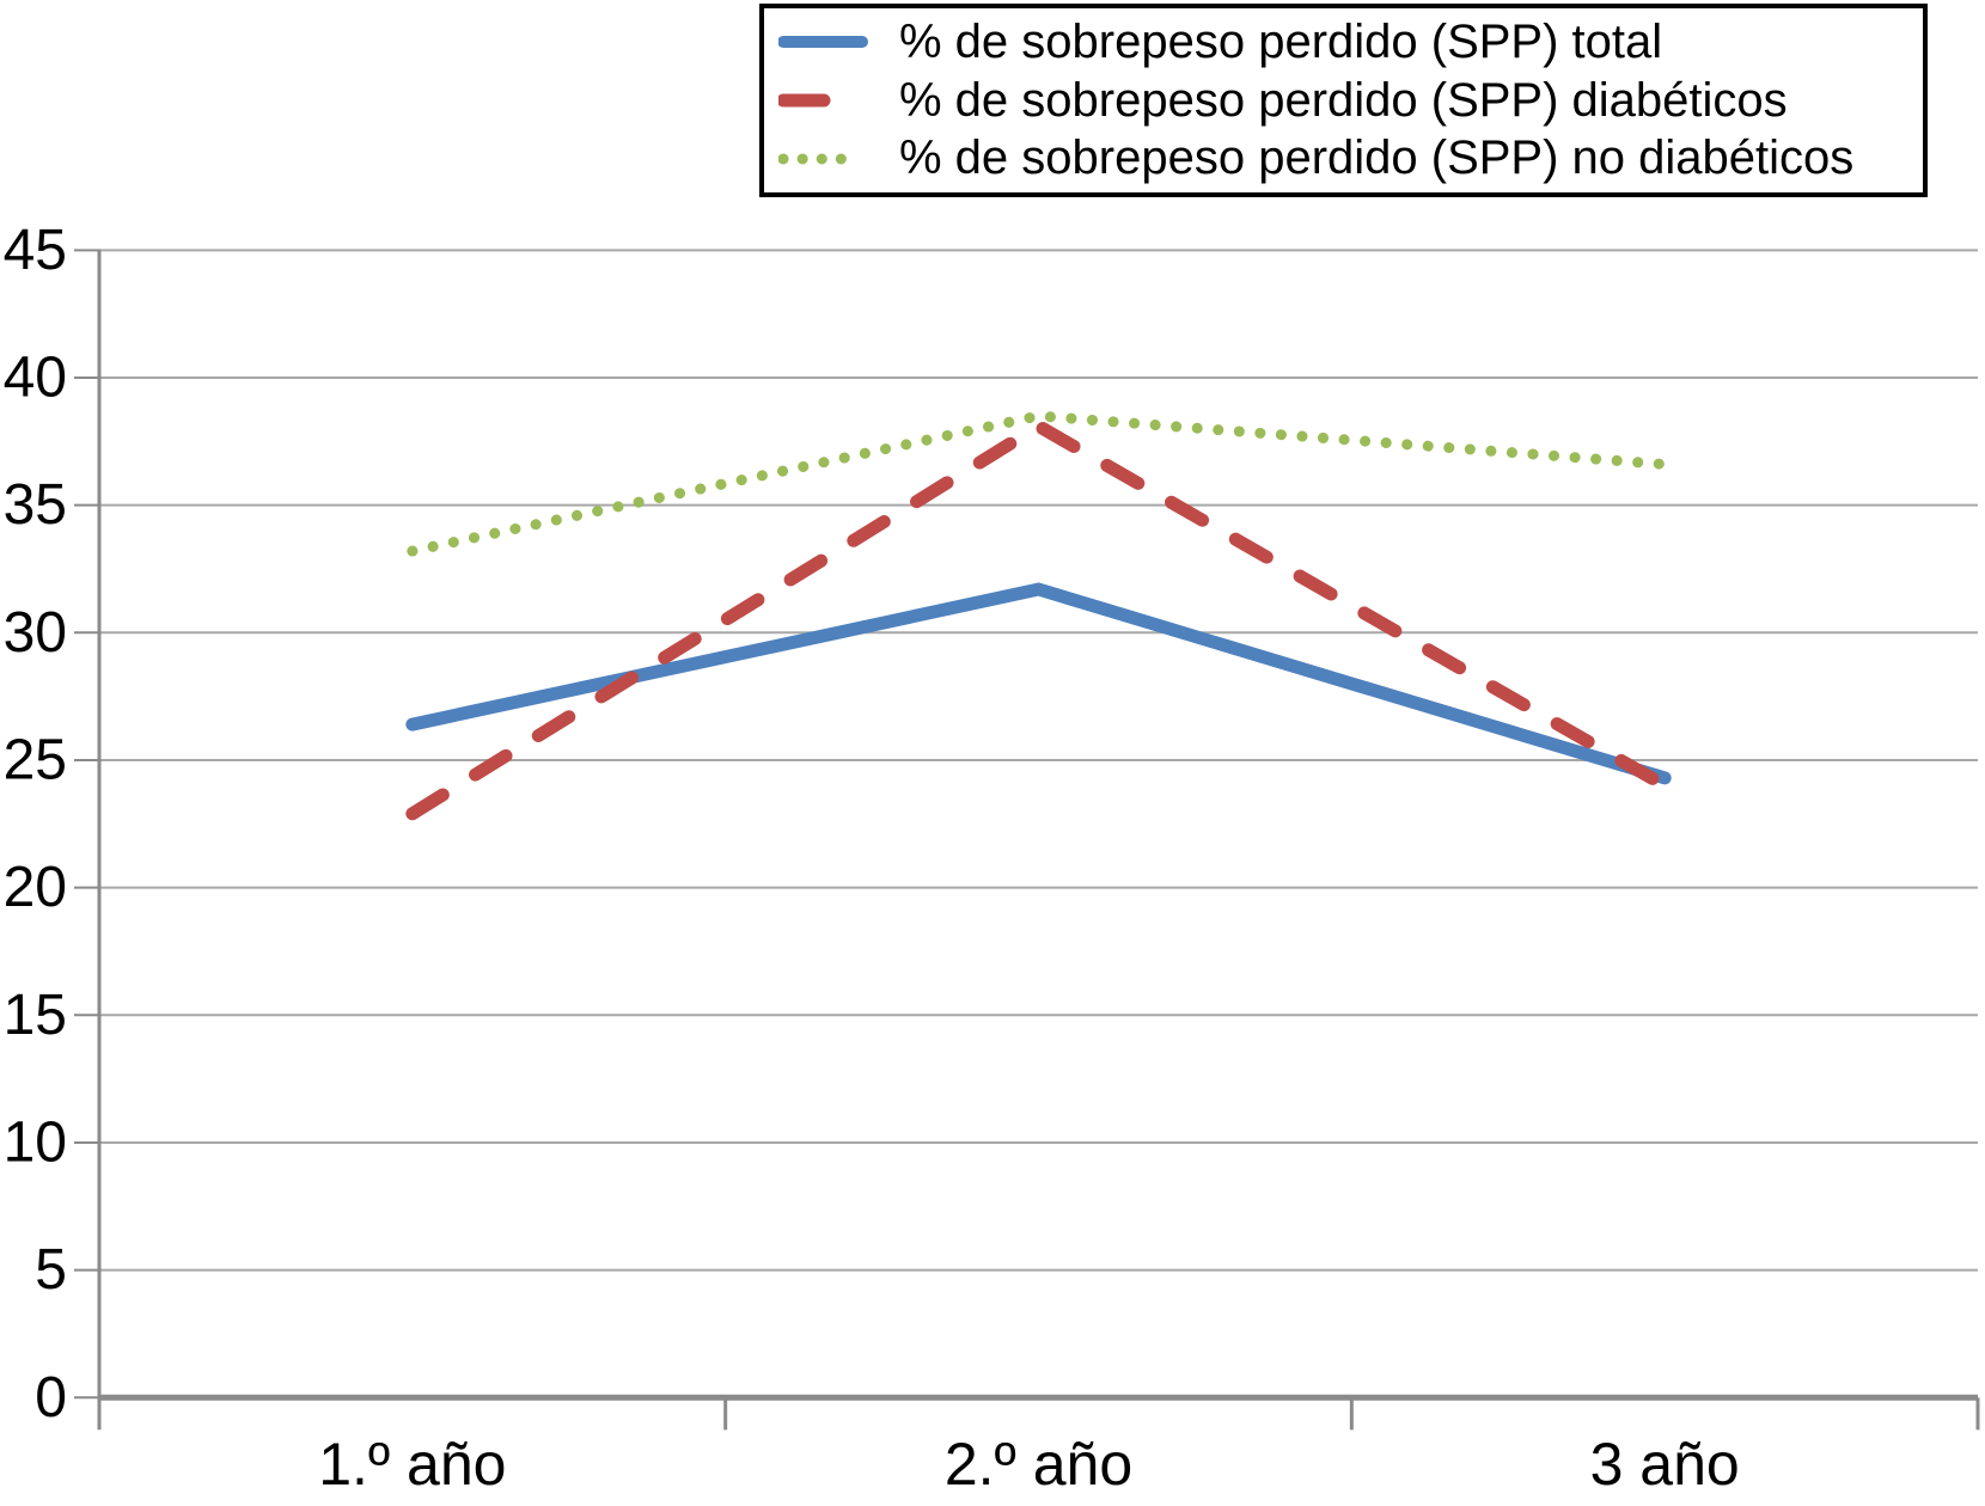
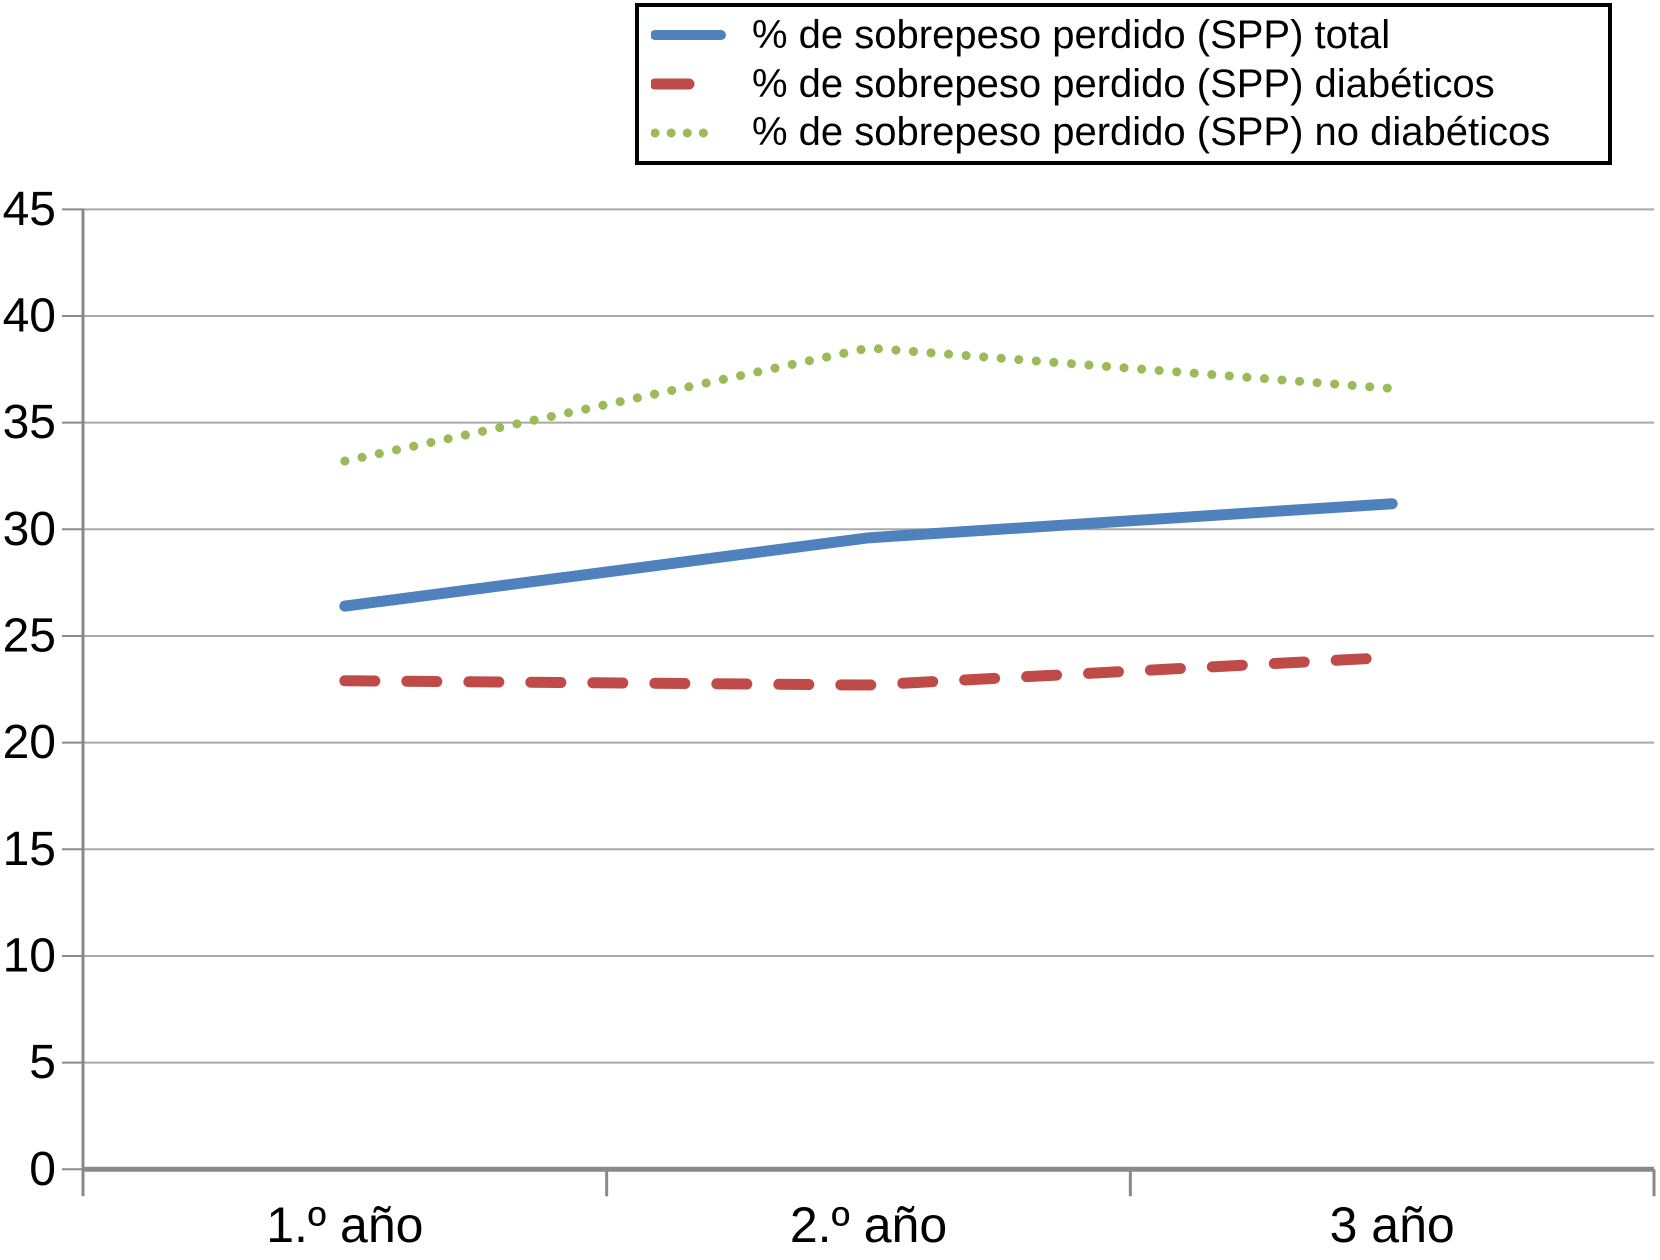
% de sobrepeso perdido (SPP) total/2.º año: 31.7 -> 29.6
% de sobrepeso perdido (SPP) diabéticos/2.º año: 38.1 -> 22.7
% de sobrepeso perdido (SPP) total/3 año: 24.3 -> 31.2
